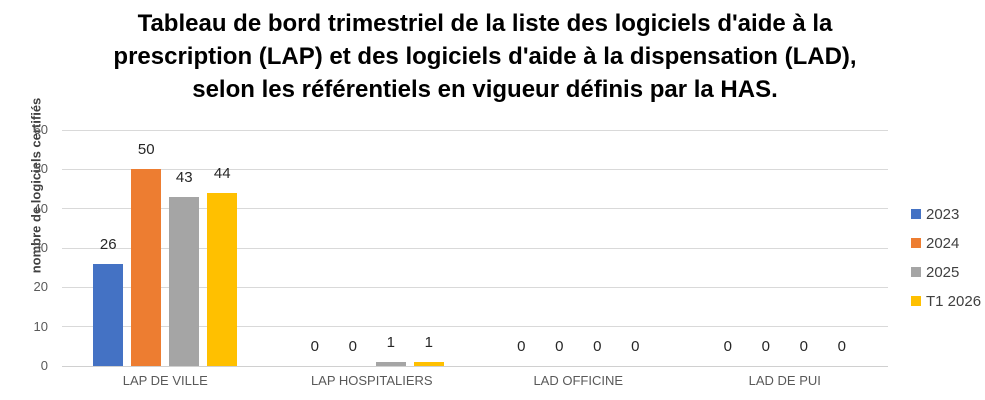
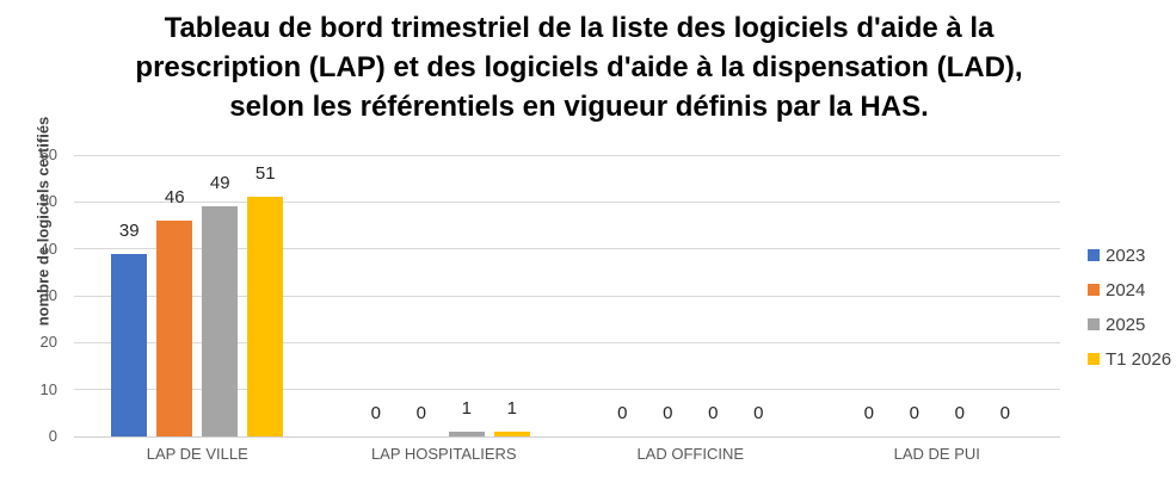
2023/LAP DE VILLE: 26 -> 39
2024/LAP DE VILLE: 50 -> 46
2025/LAP DE VILLE: 43 -> 49
T1 2026/LAP DE VILLE: 44 -> 51
